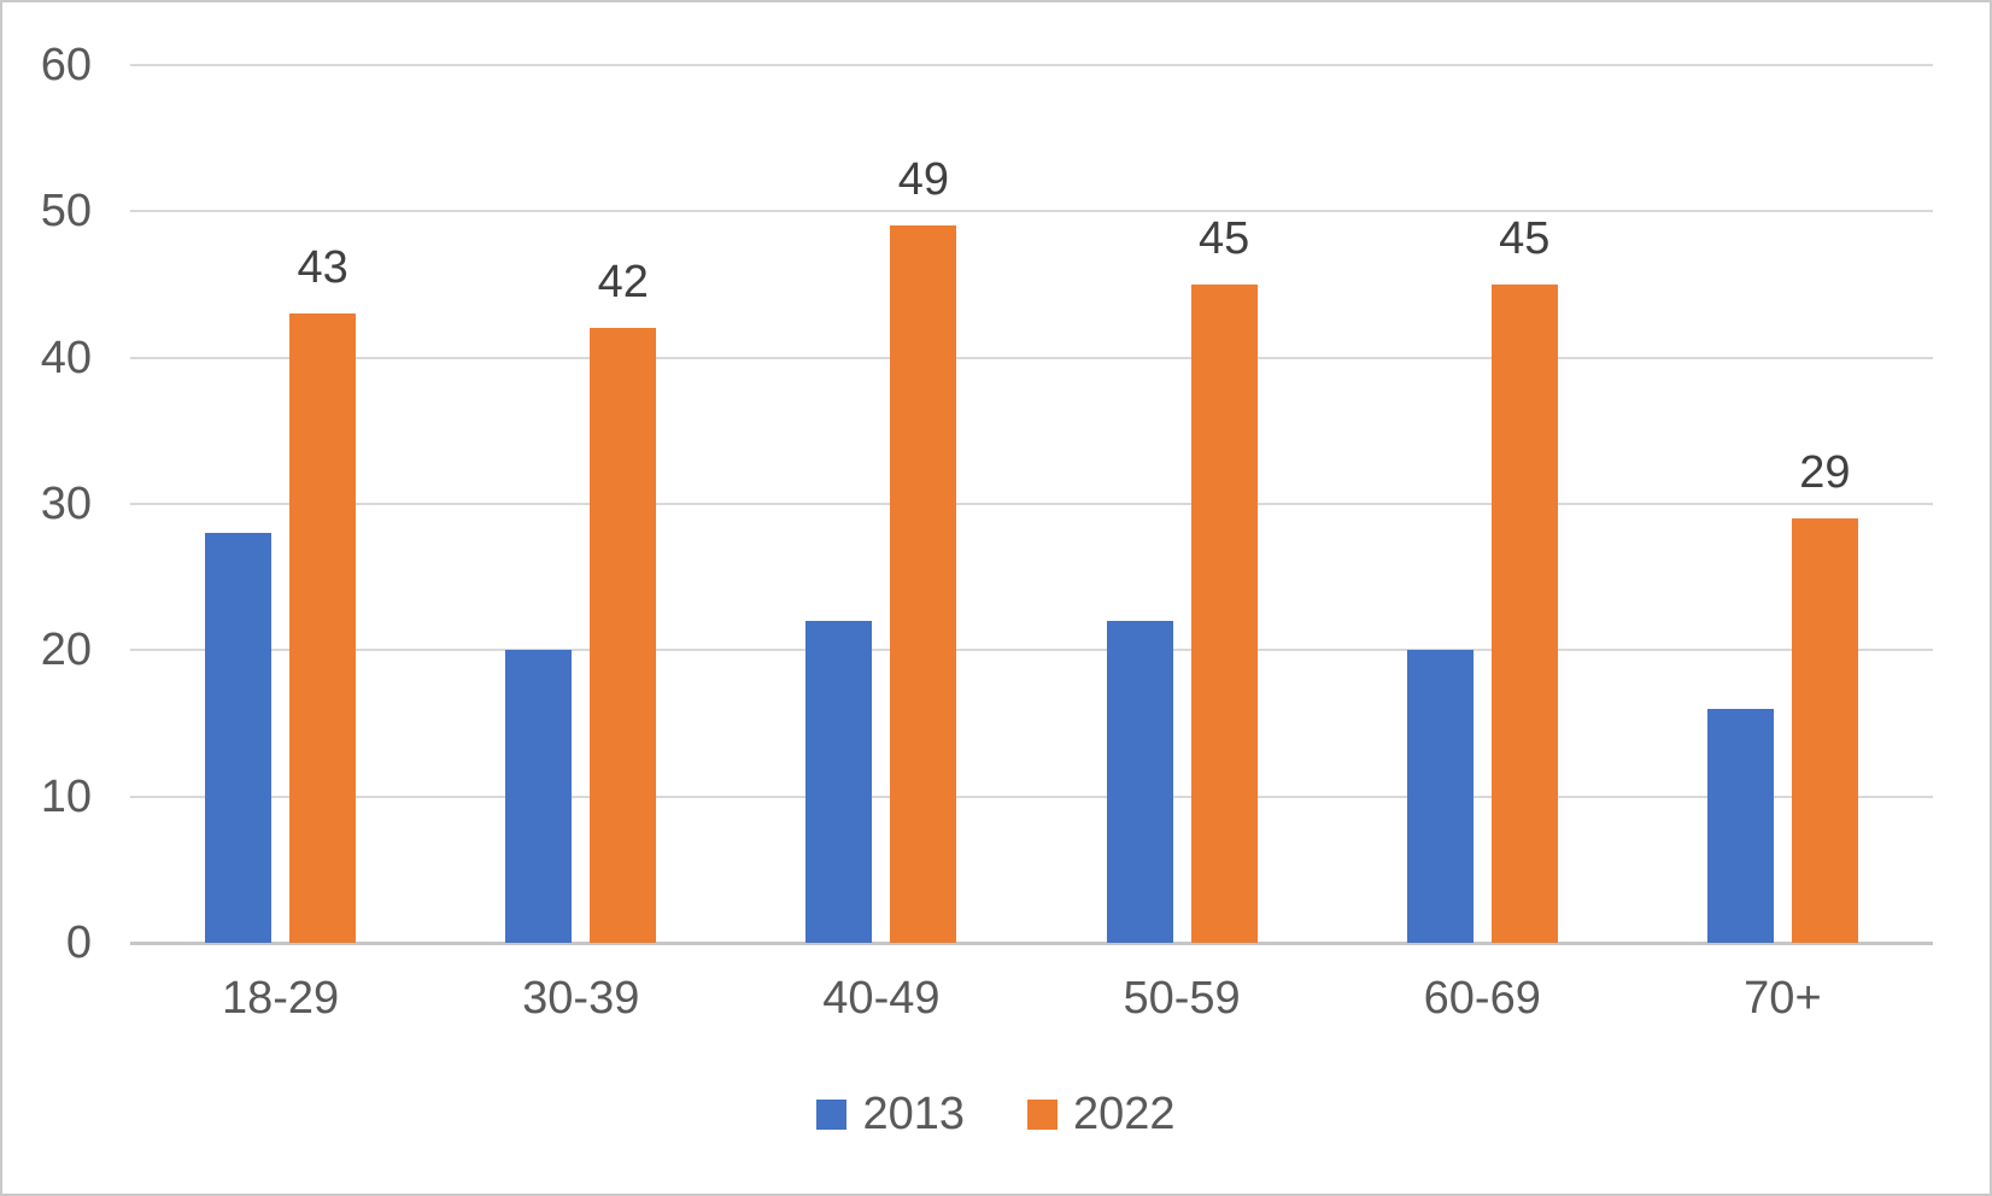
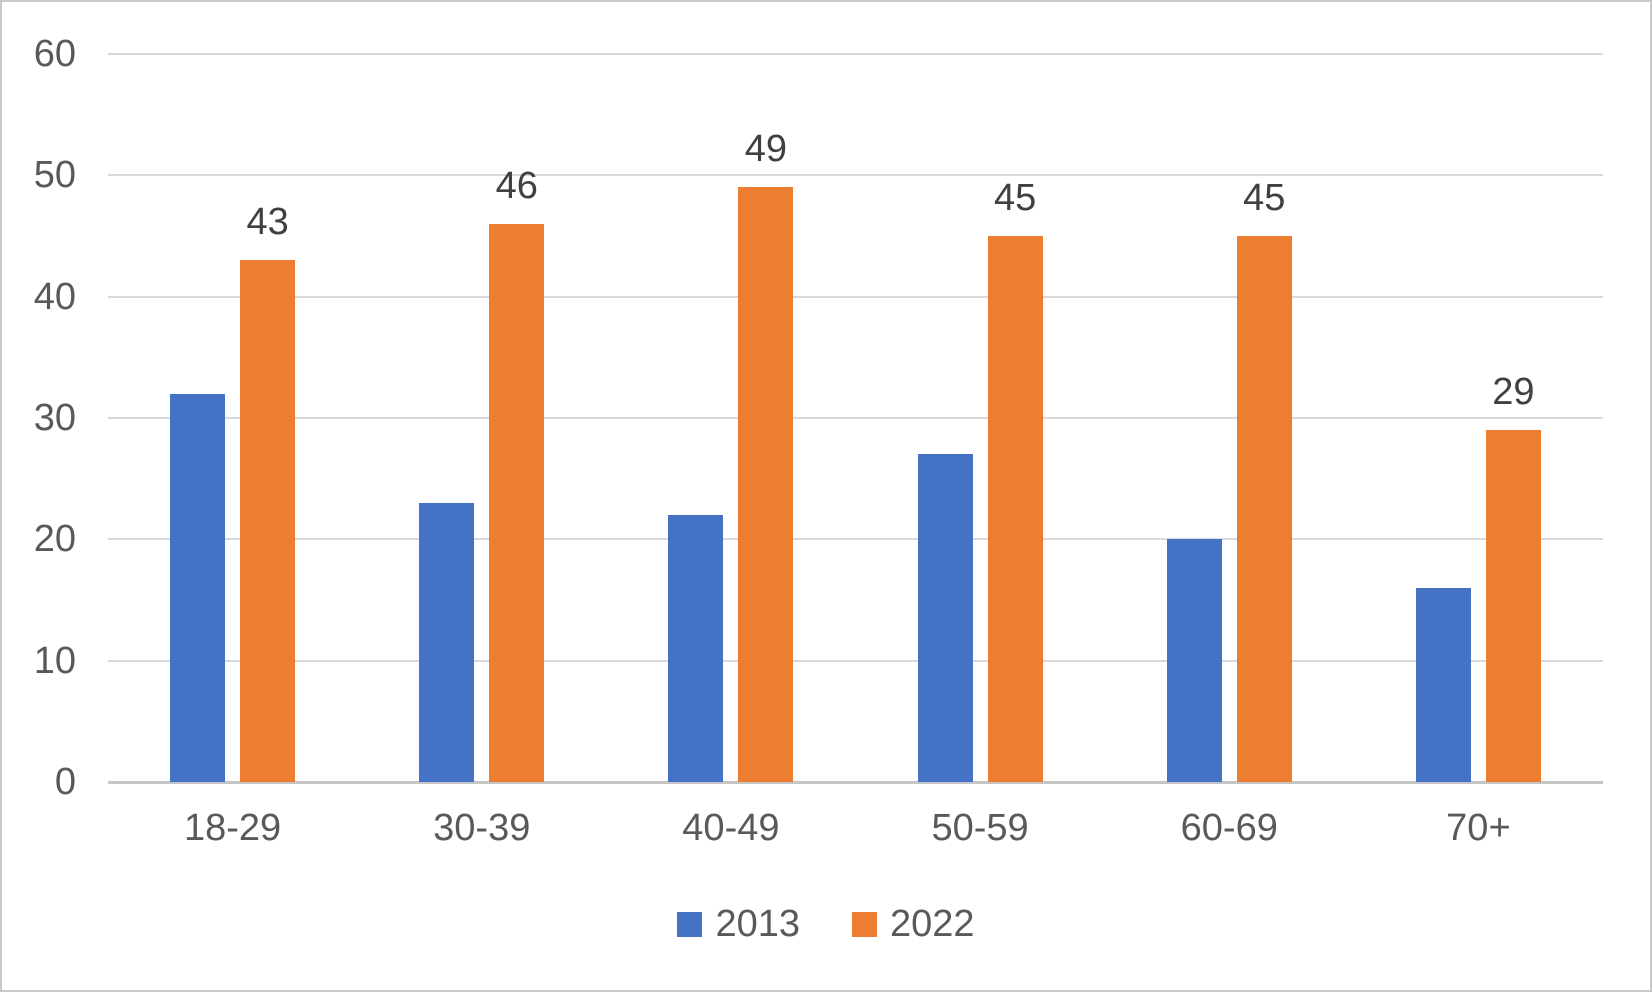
2013/18-29: 28 -> 32
2013/30-39: 20 -> 23
2022/30-39: 42 -> 46
2013/50-59: 22 -> 27
